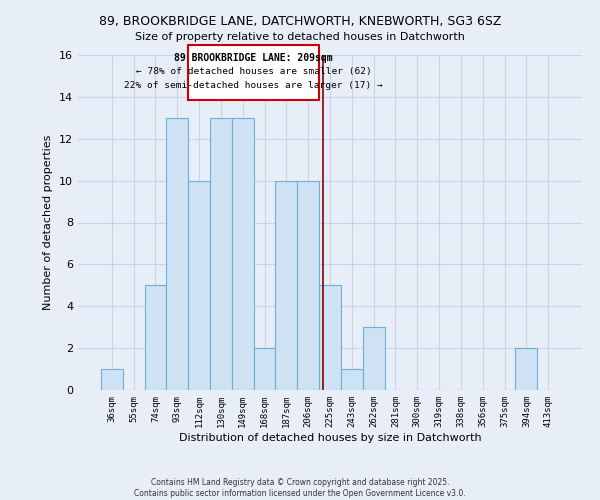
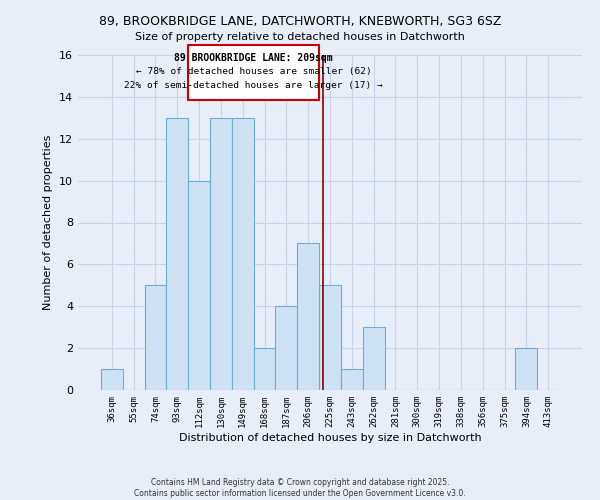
187sqm: 10 -> 4
206sqm: 10 -> 7
